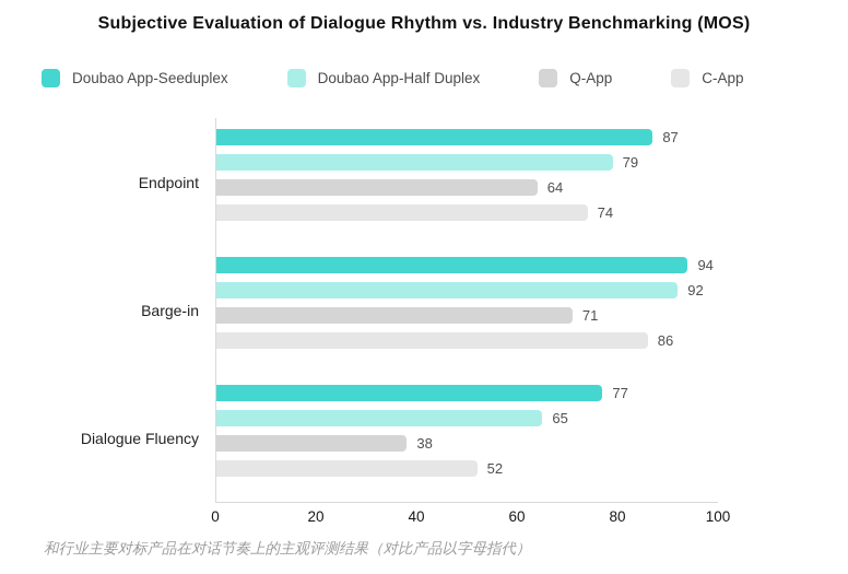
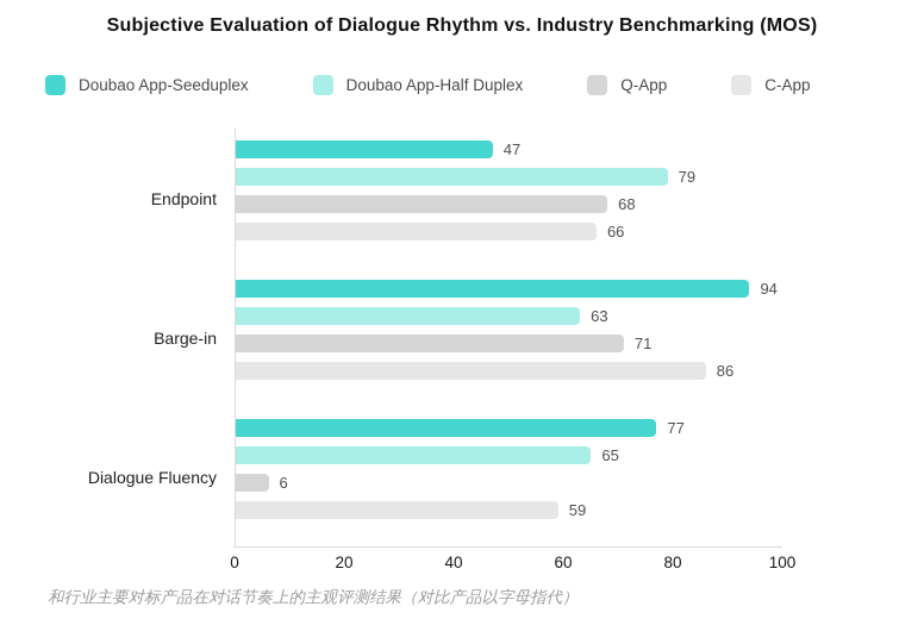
Doubao App-Seeduplex/Endpoint: 87 -> 47
Q-App/Endpoint: 64 -> 68
C-App/Endpoint: 74 -> 66
Doubao App-Half Duplex/Barge-in: 92 -> 63
Q-App/Dialogue Fluency: 38 -> 6
C-App/Dialogue Fluency: 52 -> 59
